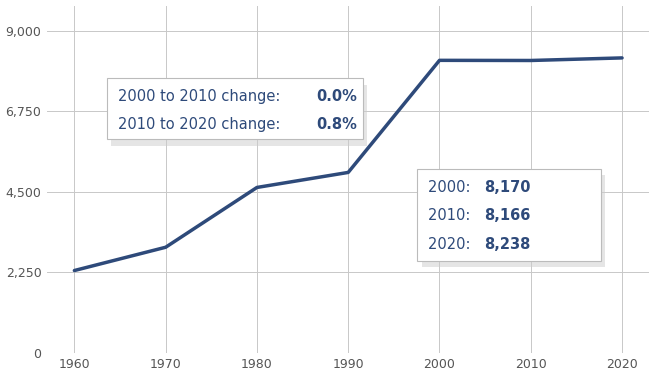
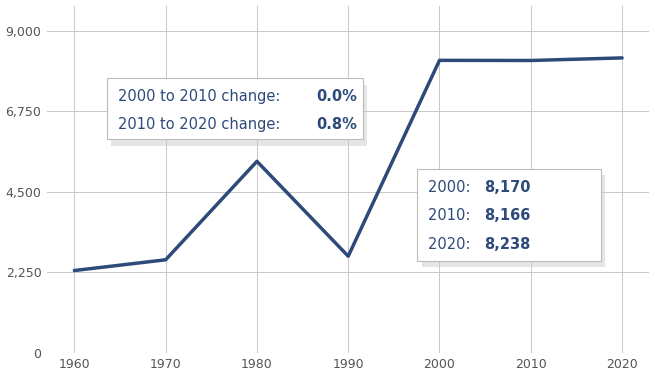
1970: 2,950 -> 2,600
1980: 4,620 -> 5,350
1990: 5,040 -> 2,700
